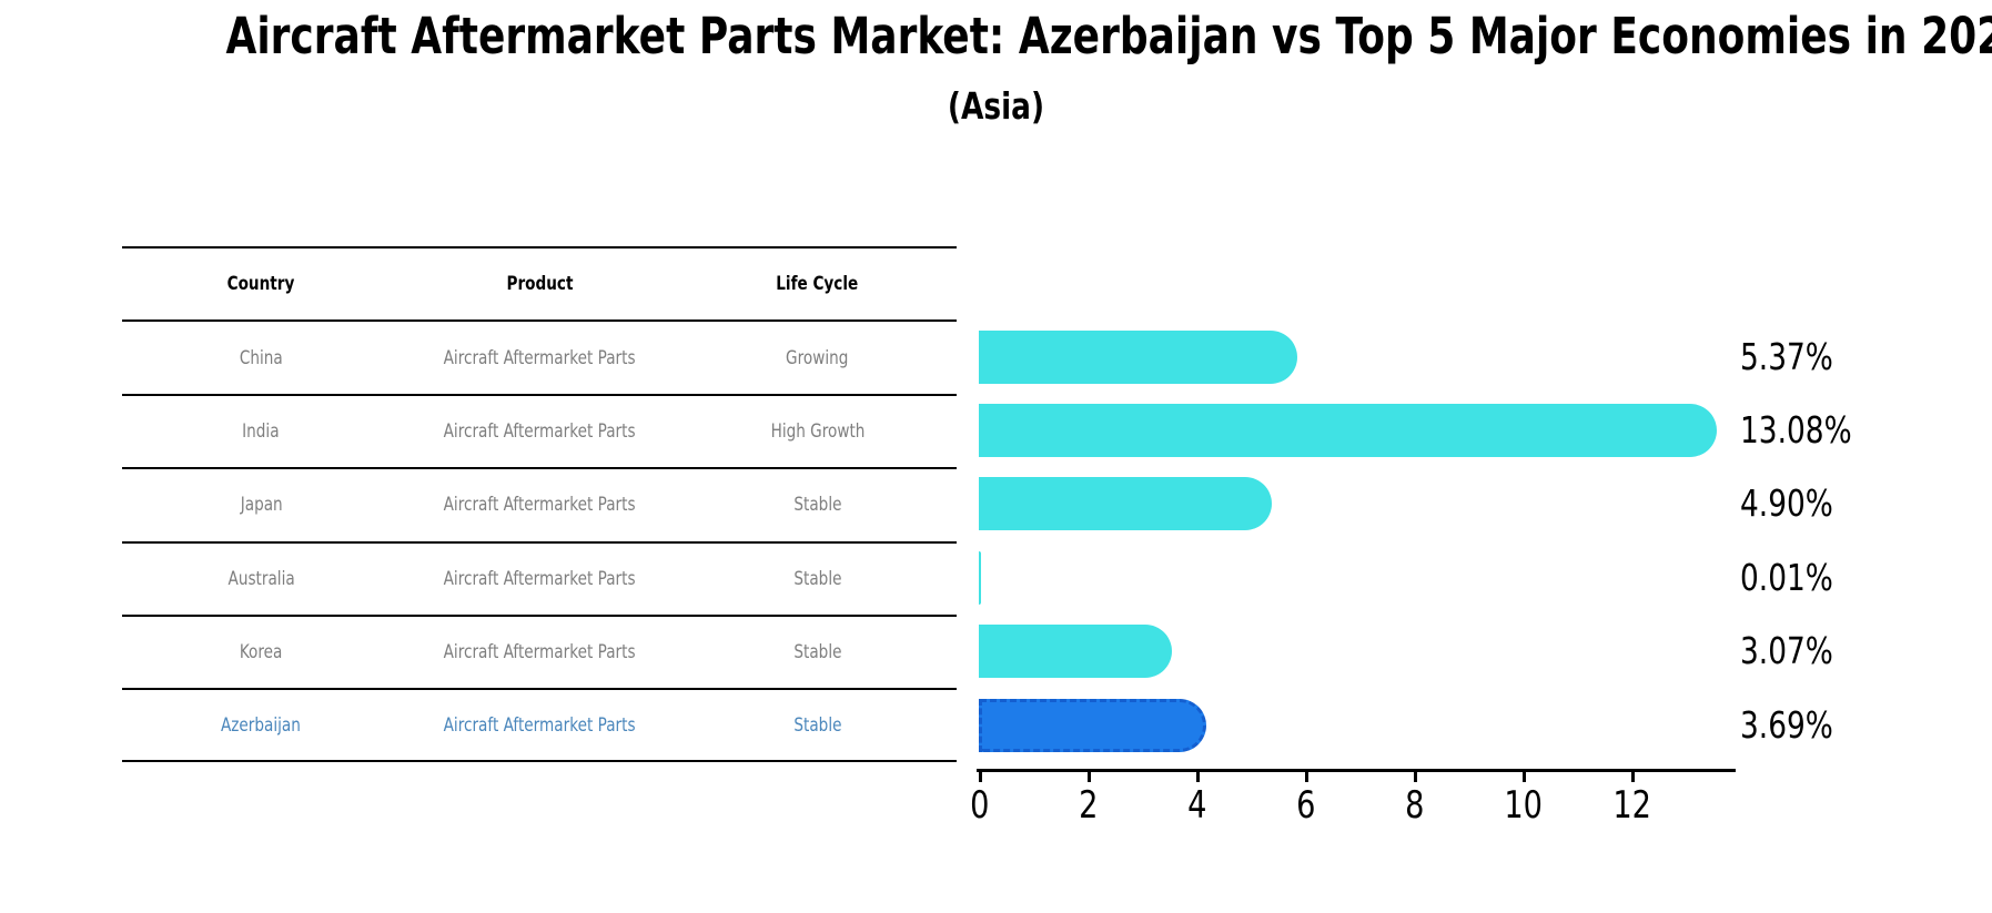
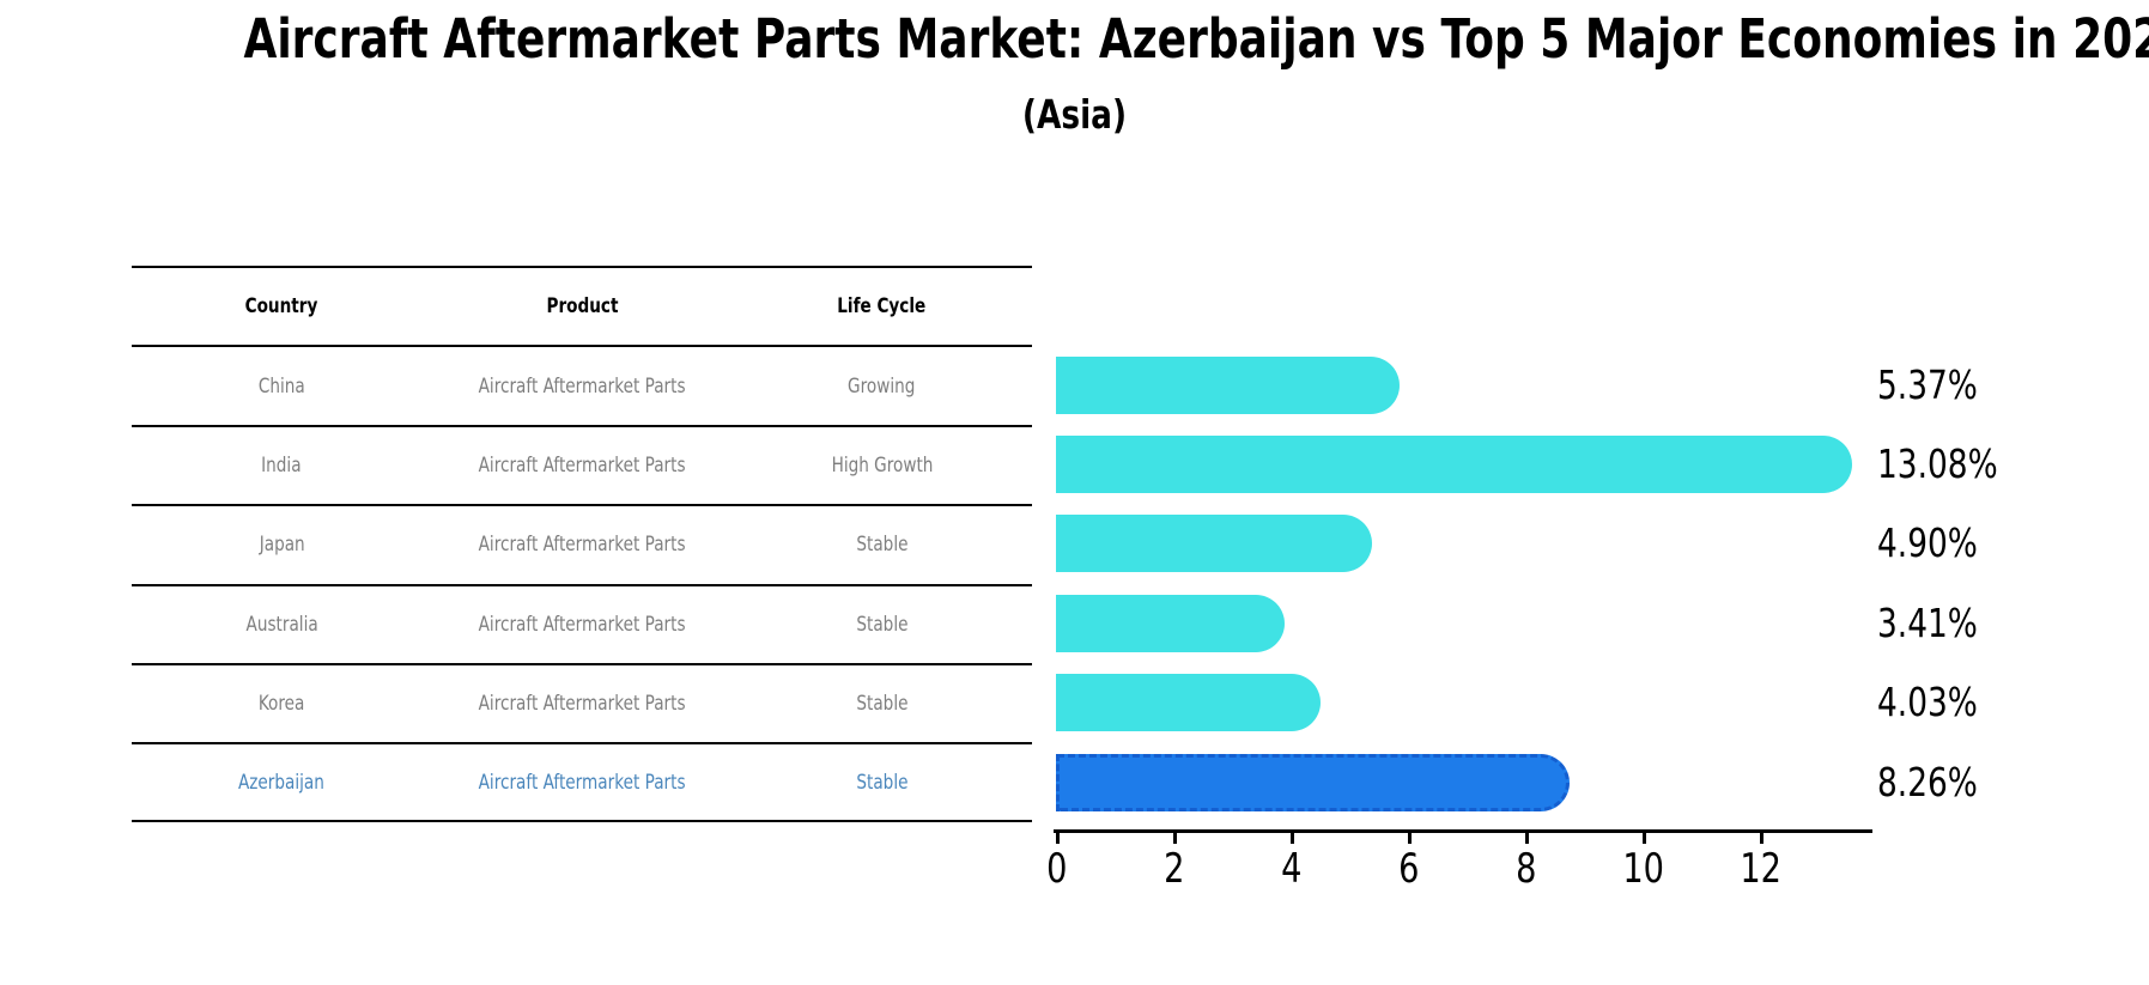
Australia: 0.01% -> 3.41%
Korea: 3.07% -> 4.03%
Azerbaijan: 3.69% -> 8.26%
